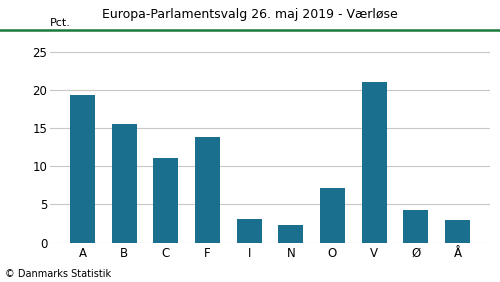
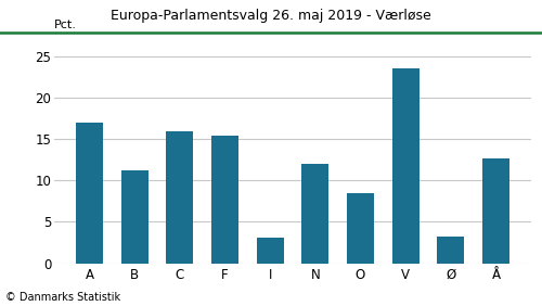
A: 19.3 -> 17.0
B: 15.5 -> 11.2
C: 11.1 -> 16.0
F: 13.8 -> 15.4
N: 2.3 -> 12.0
O: 7.2 -> 8.4
V: 21.1 -> 23.6
Ø: 4.3 -> 3.2
Å: 2.9 -> 12.6
